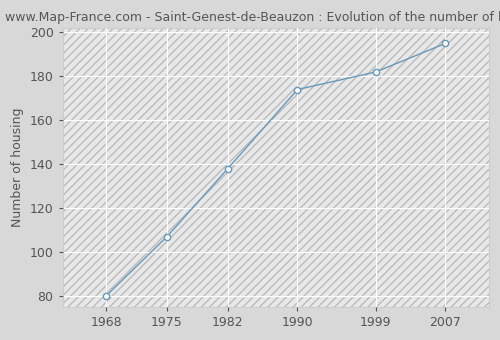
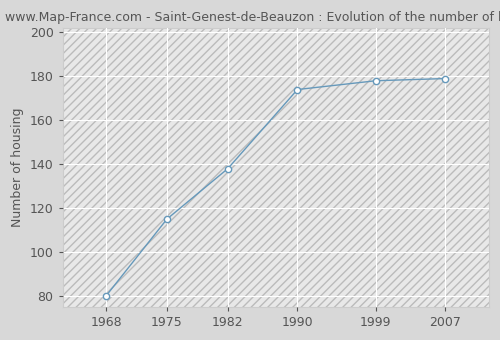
1975: 107 -> 115
1999: 182 -> 178
2007: 195 -> 179
